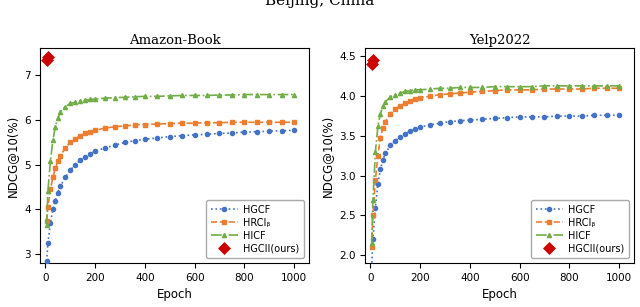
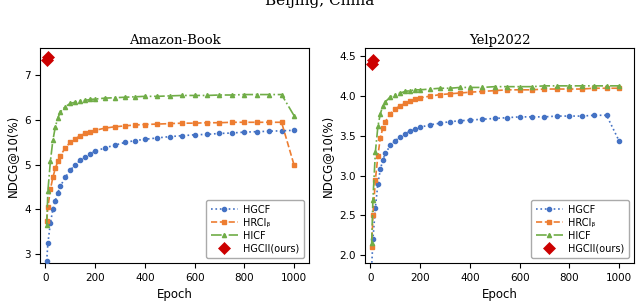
Amazon-Book/HRCIᵦ/1000: 5.95 -> 5.00
Amazon-Book/HICF/1000: 6.57 -> 6.10
Yelp2022/HGCF/1000: 3.76 -> 3.44
